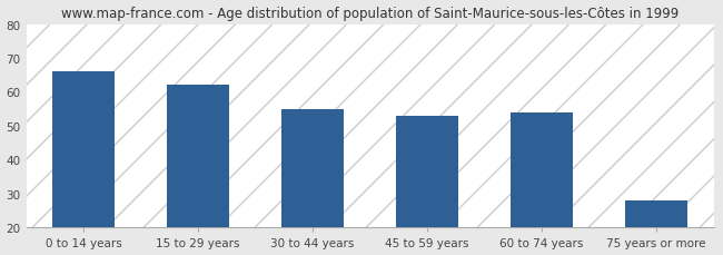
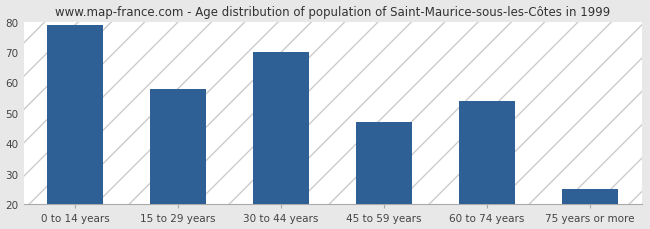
0 to 14 years: 66 -> 79
15 to 29 years: 62 -> 58
30 to 44 years: 55 -> 70
45 to 59 years: 53 -> 47
75 years or more: 28 -> 25
